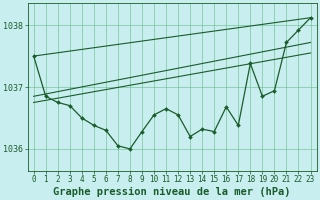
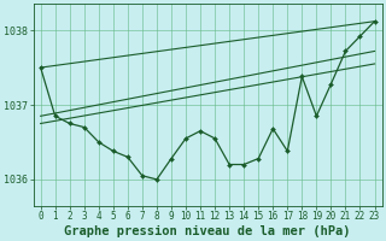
14: 1036.32 -> 1036.20
20: 1036.94 -> 1037.28
